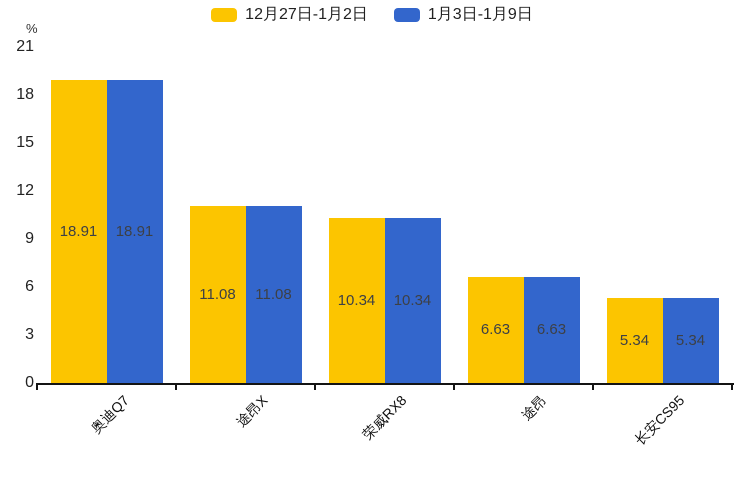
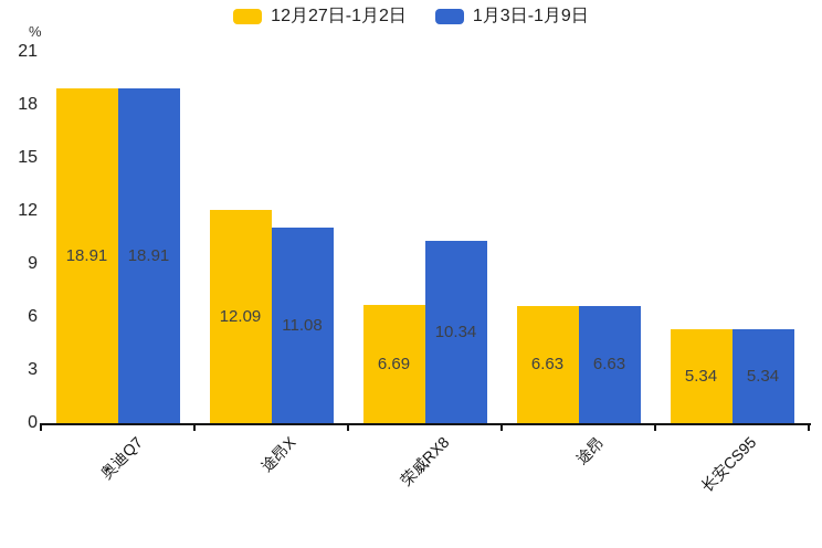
12月27日-1月2日/途昂X: 11.08 -> 12.09
12月27日-1月2日/荣威RX8: 10.34 -> 6.69
